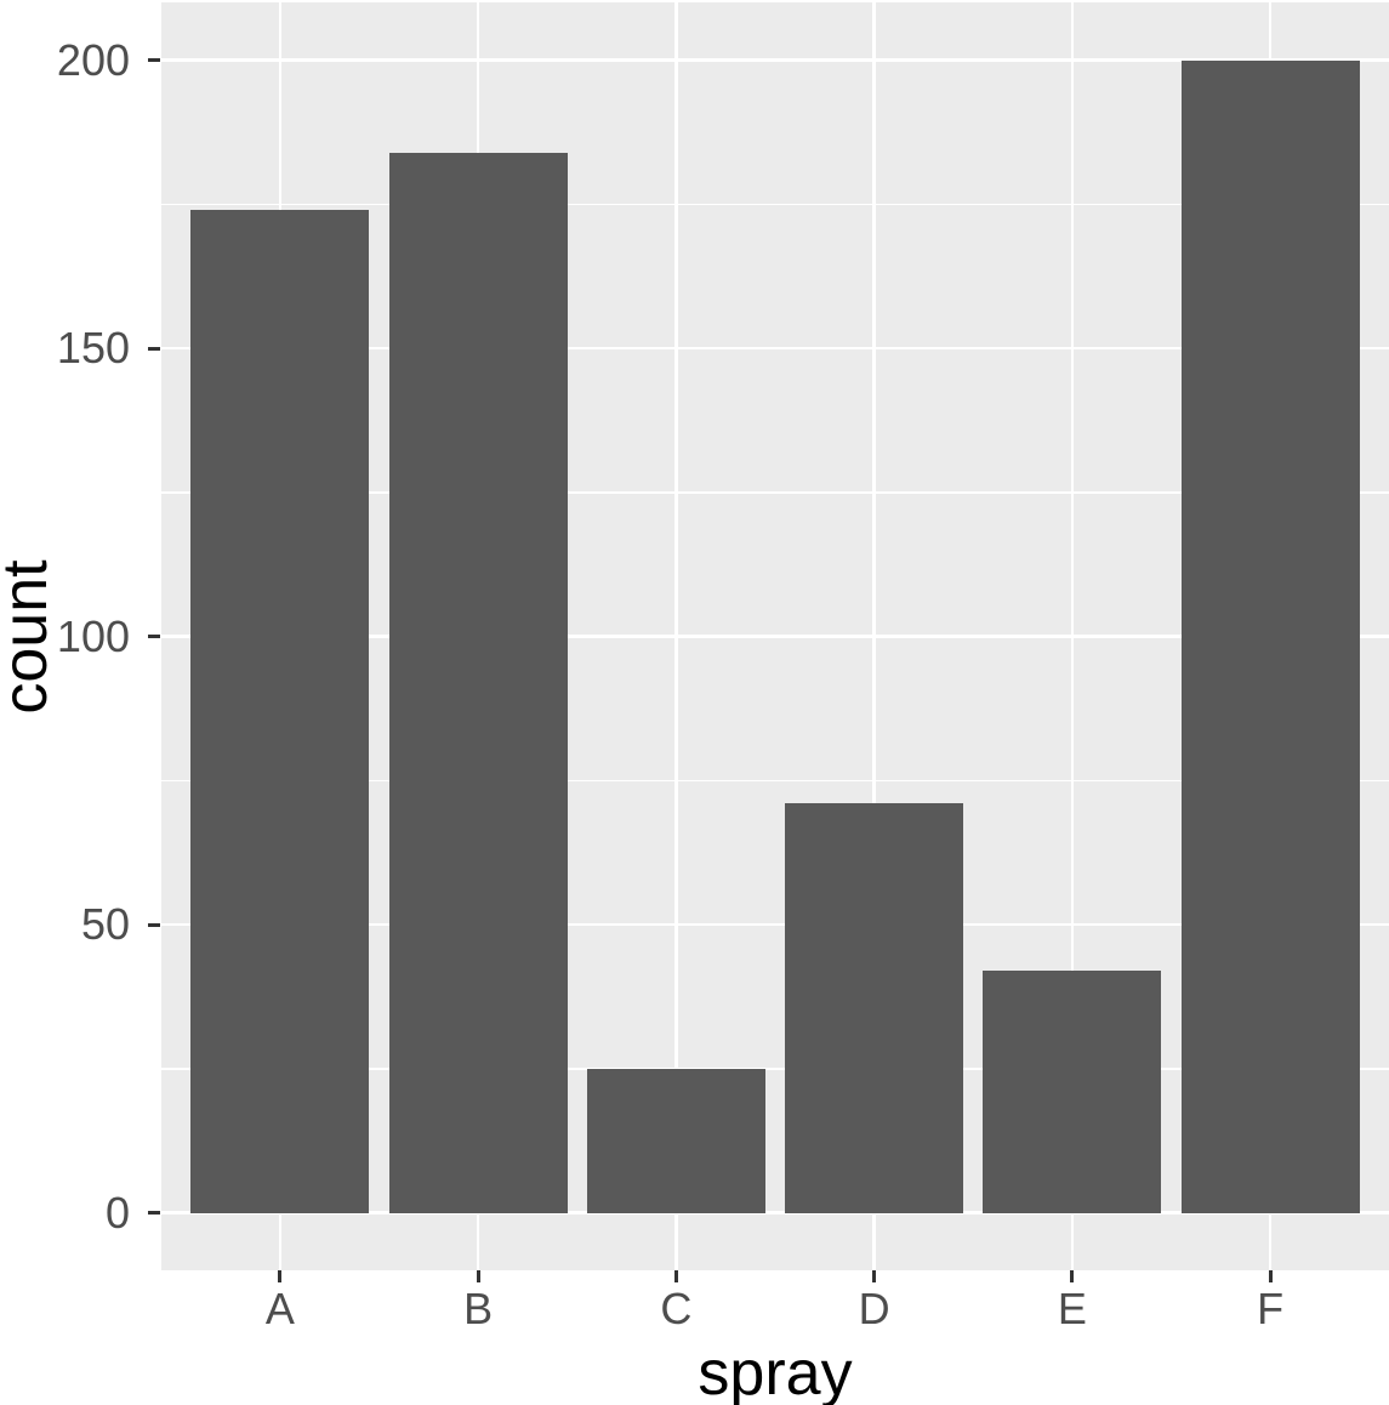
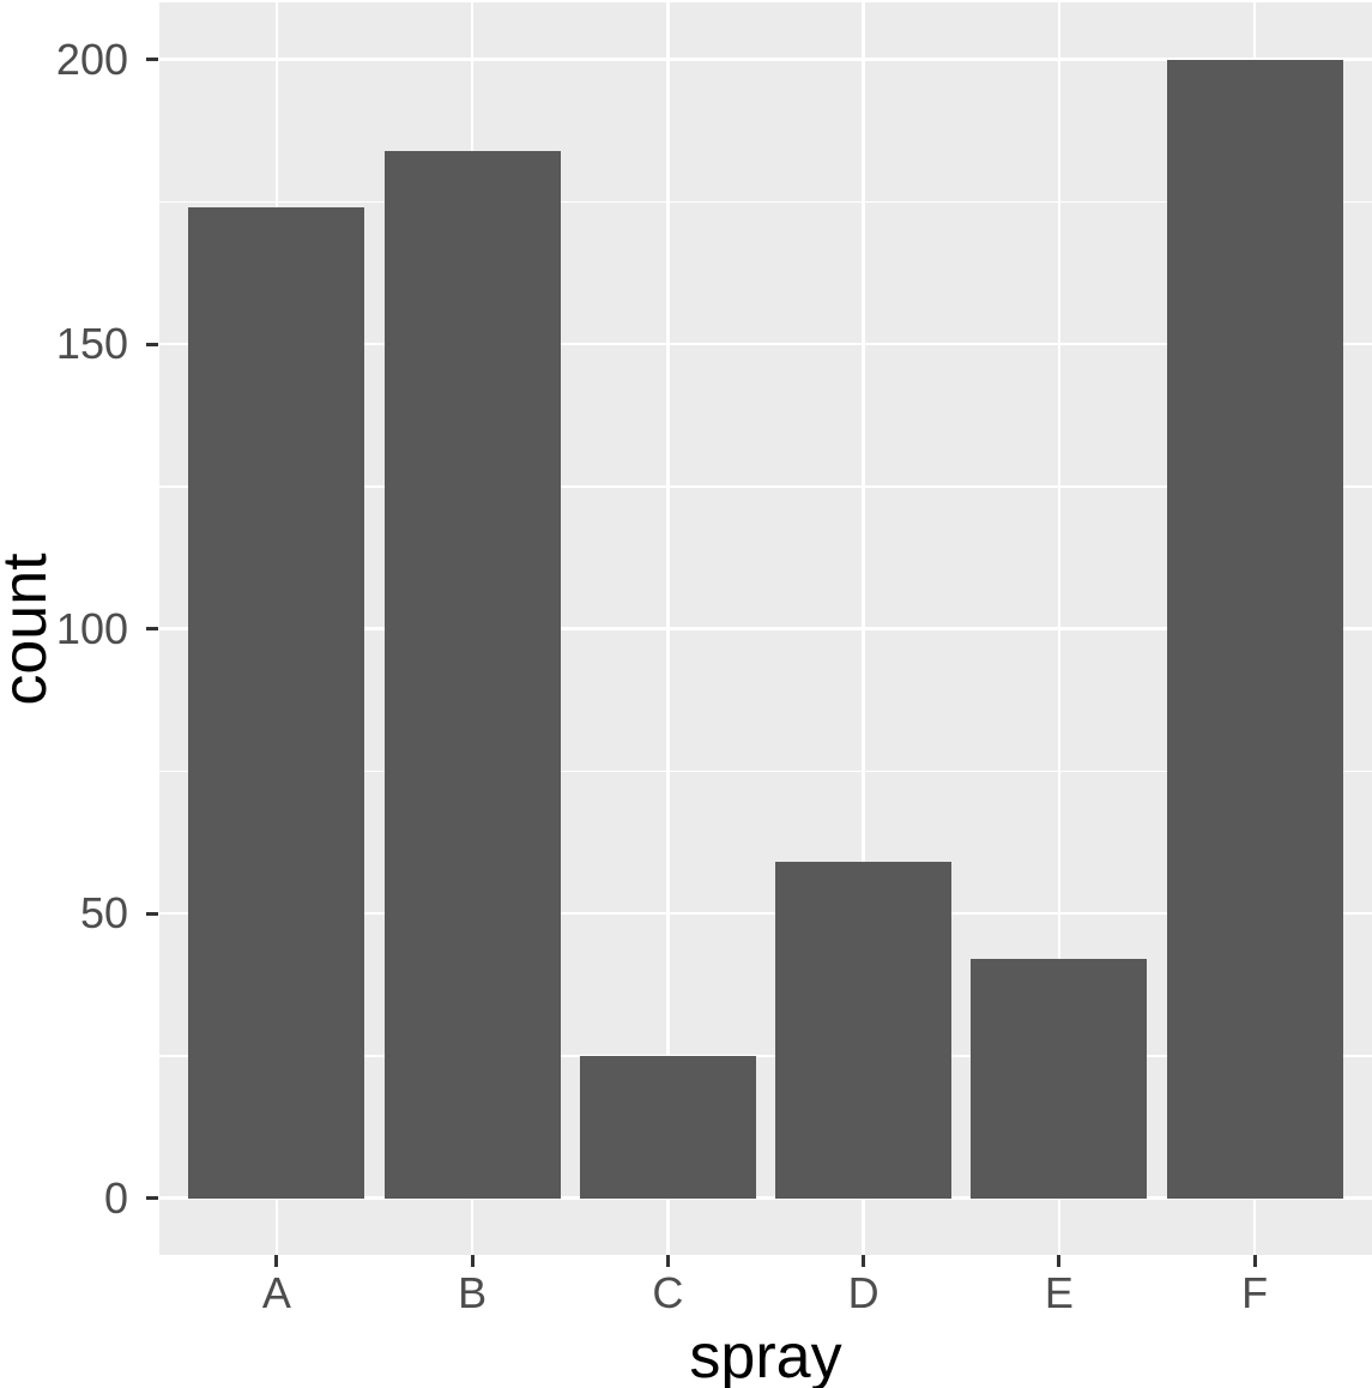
D: 71 -> 59
